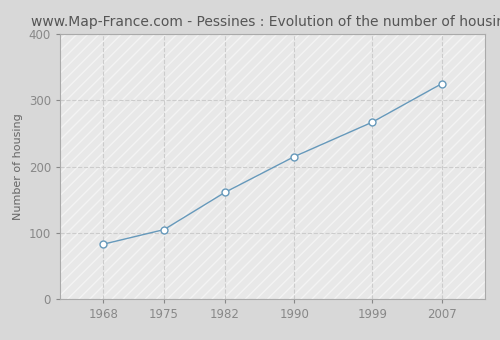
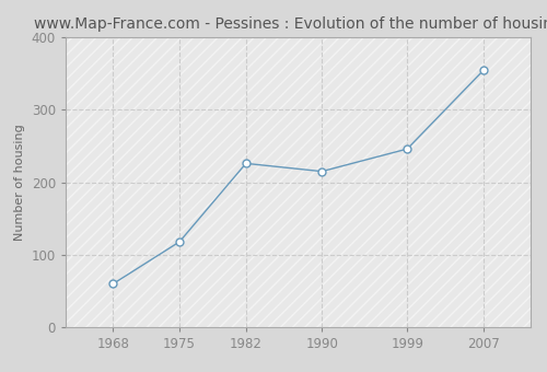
1968: 83 -> 60
1975: 105 -> 118
1982: 161 -> 226
1999: 267 -> 246
2007: 325 -> 354
